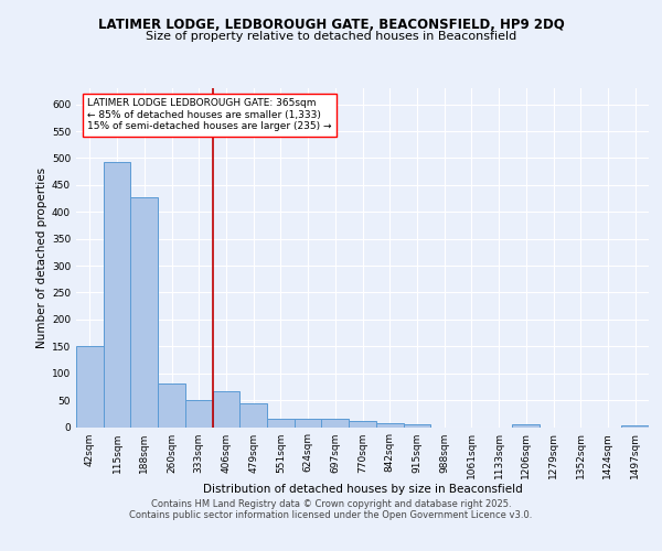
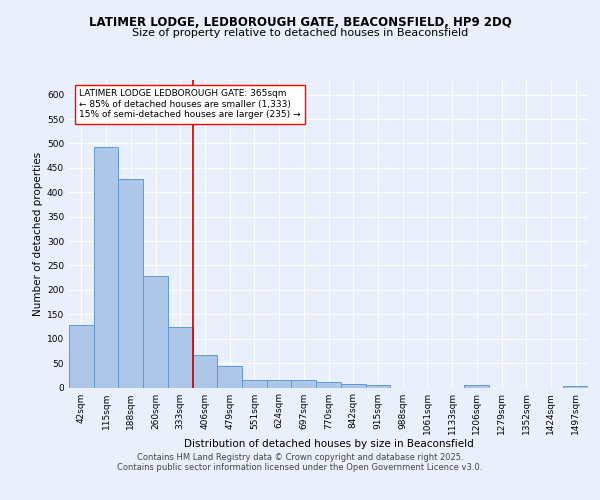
42sqm: 150 -> 128
260sqm: 80 -> 228
333sqm: 50 -> 124
